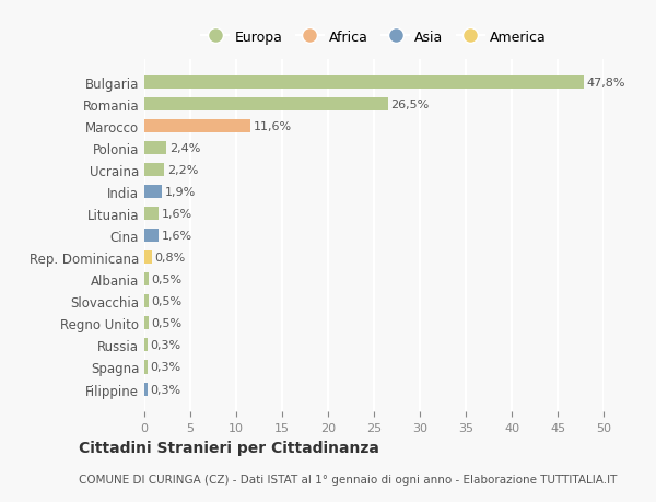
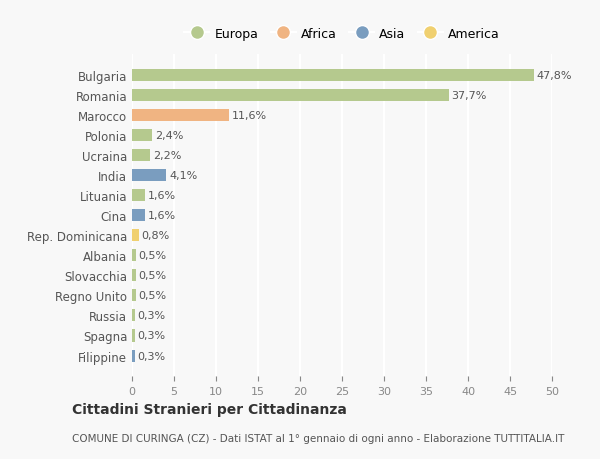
Romania: 26,5% -> 37,7%
India: 1,9% -> 4,1%
